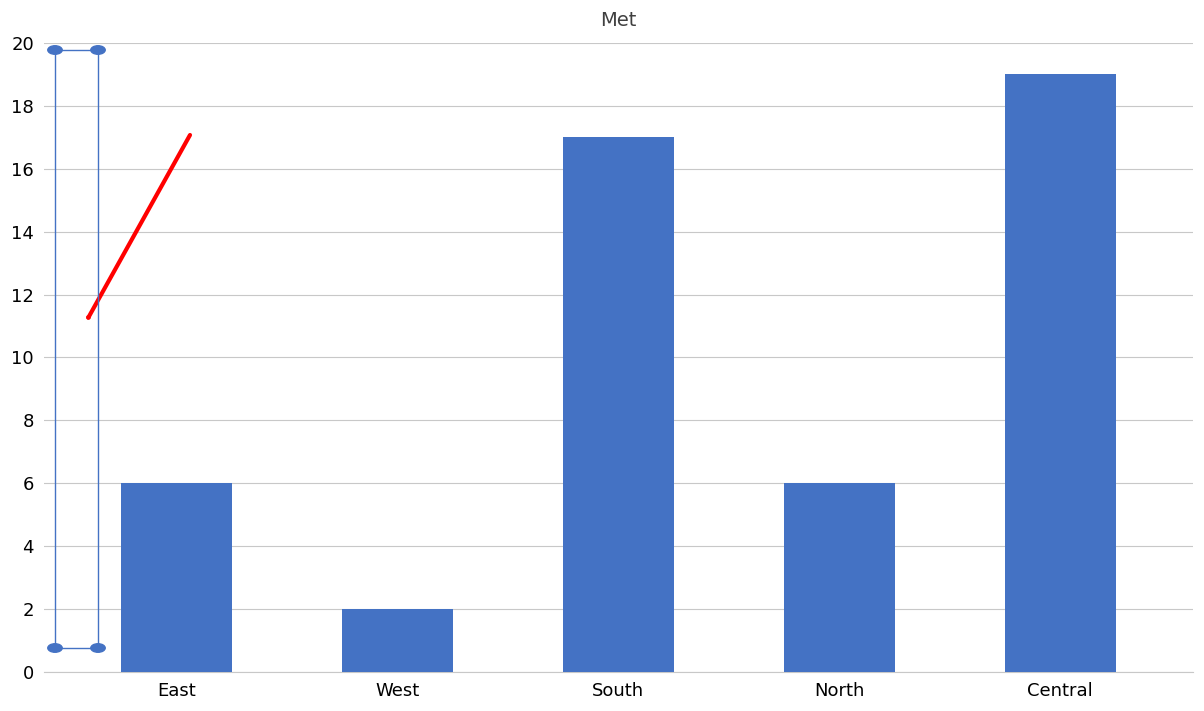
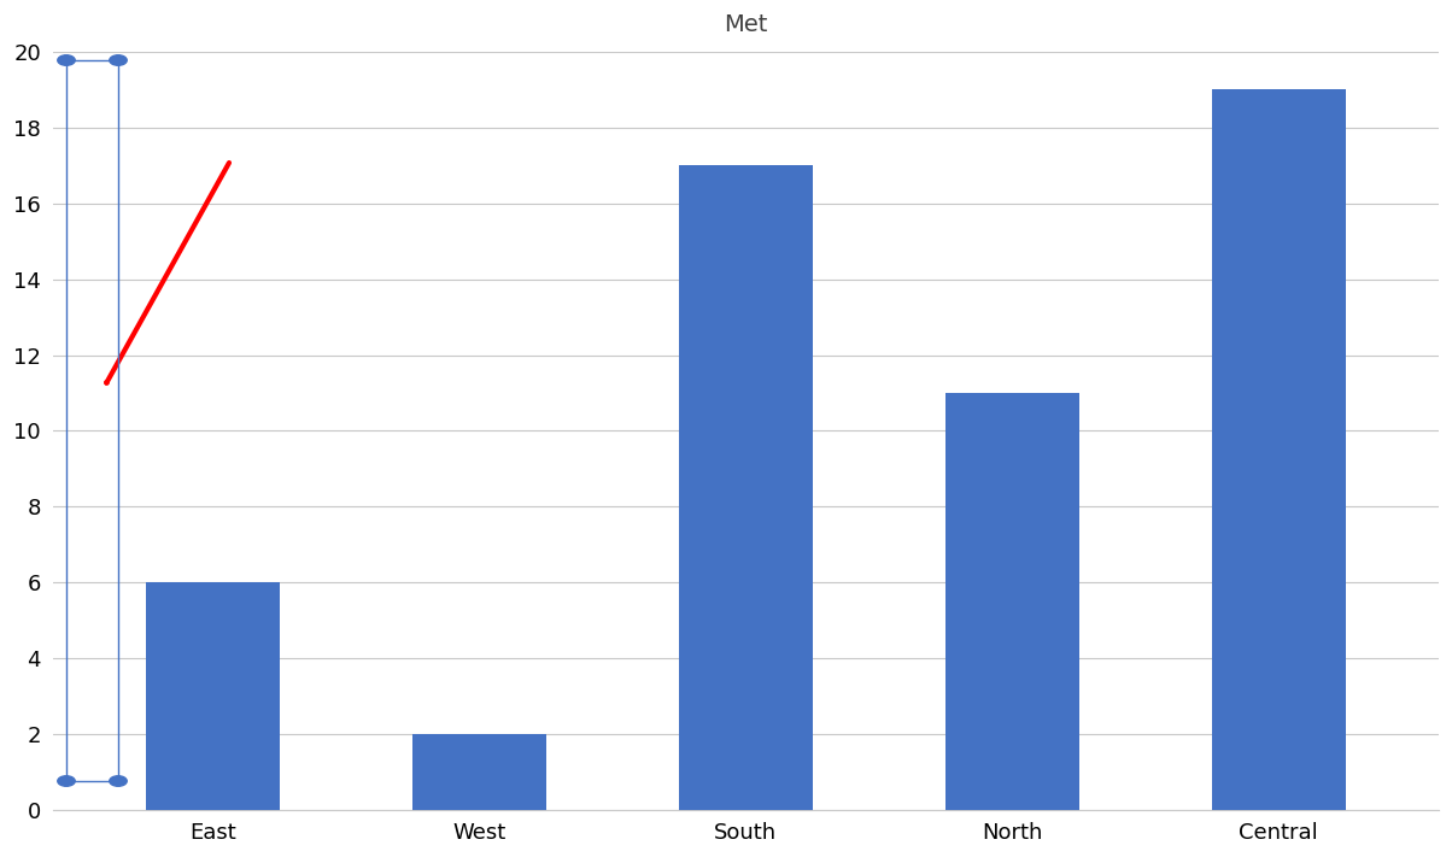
North: 6 -> 11
